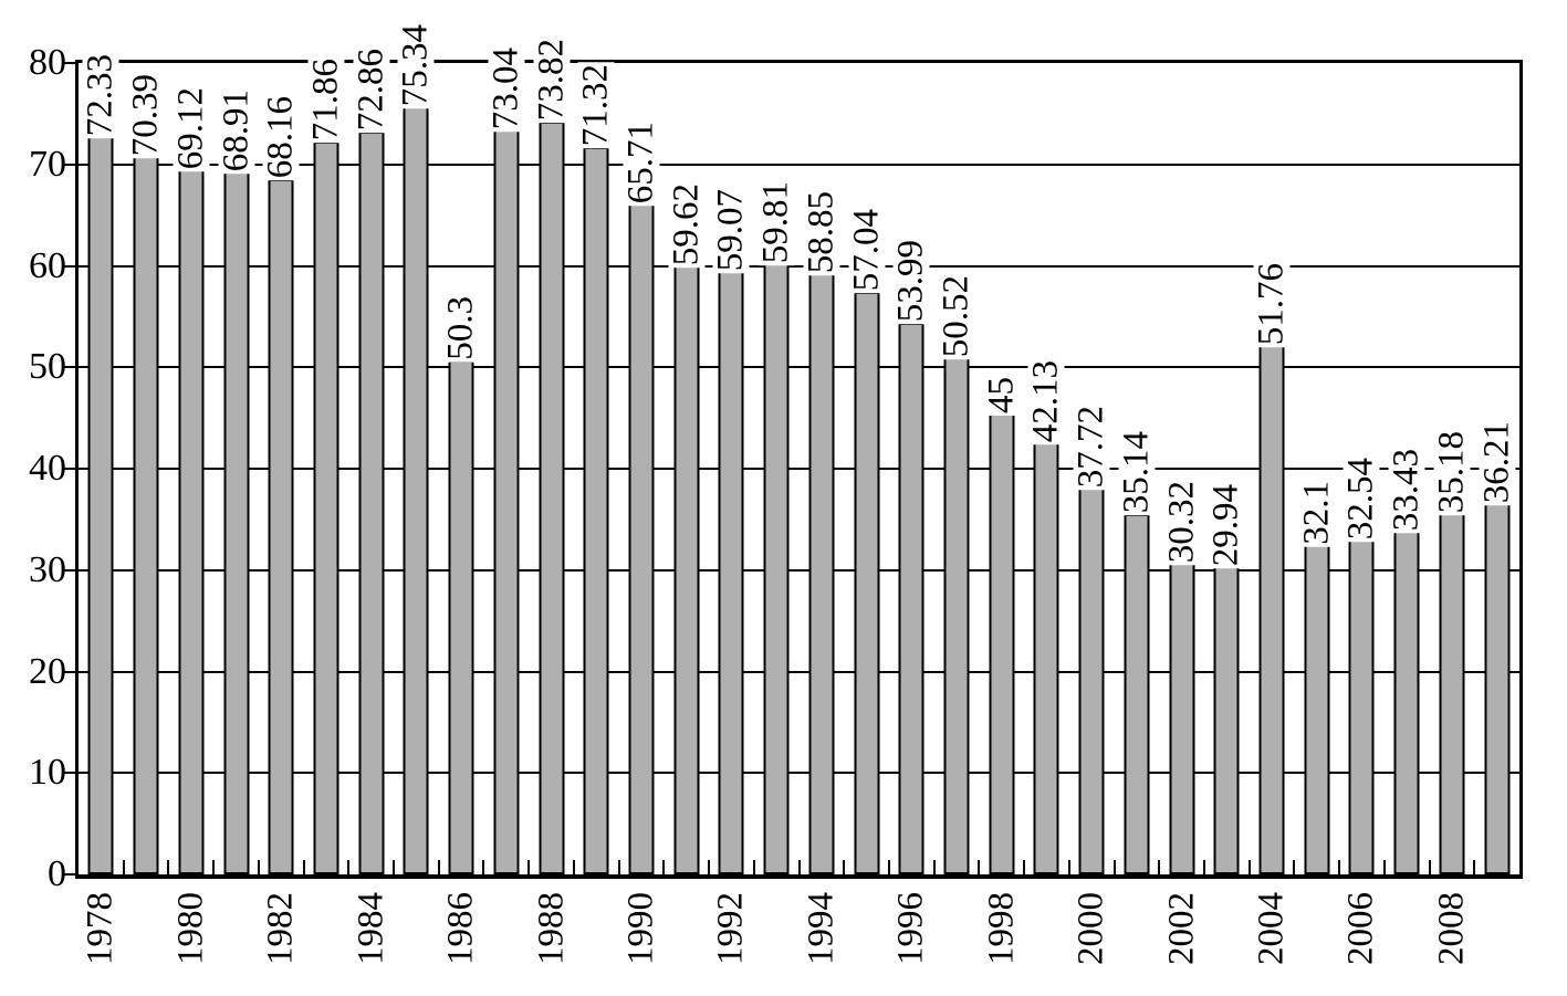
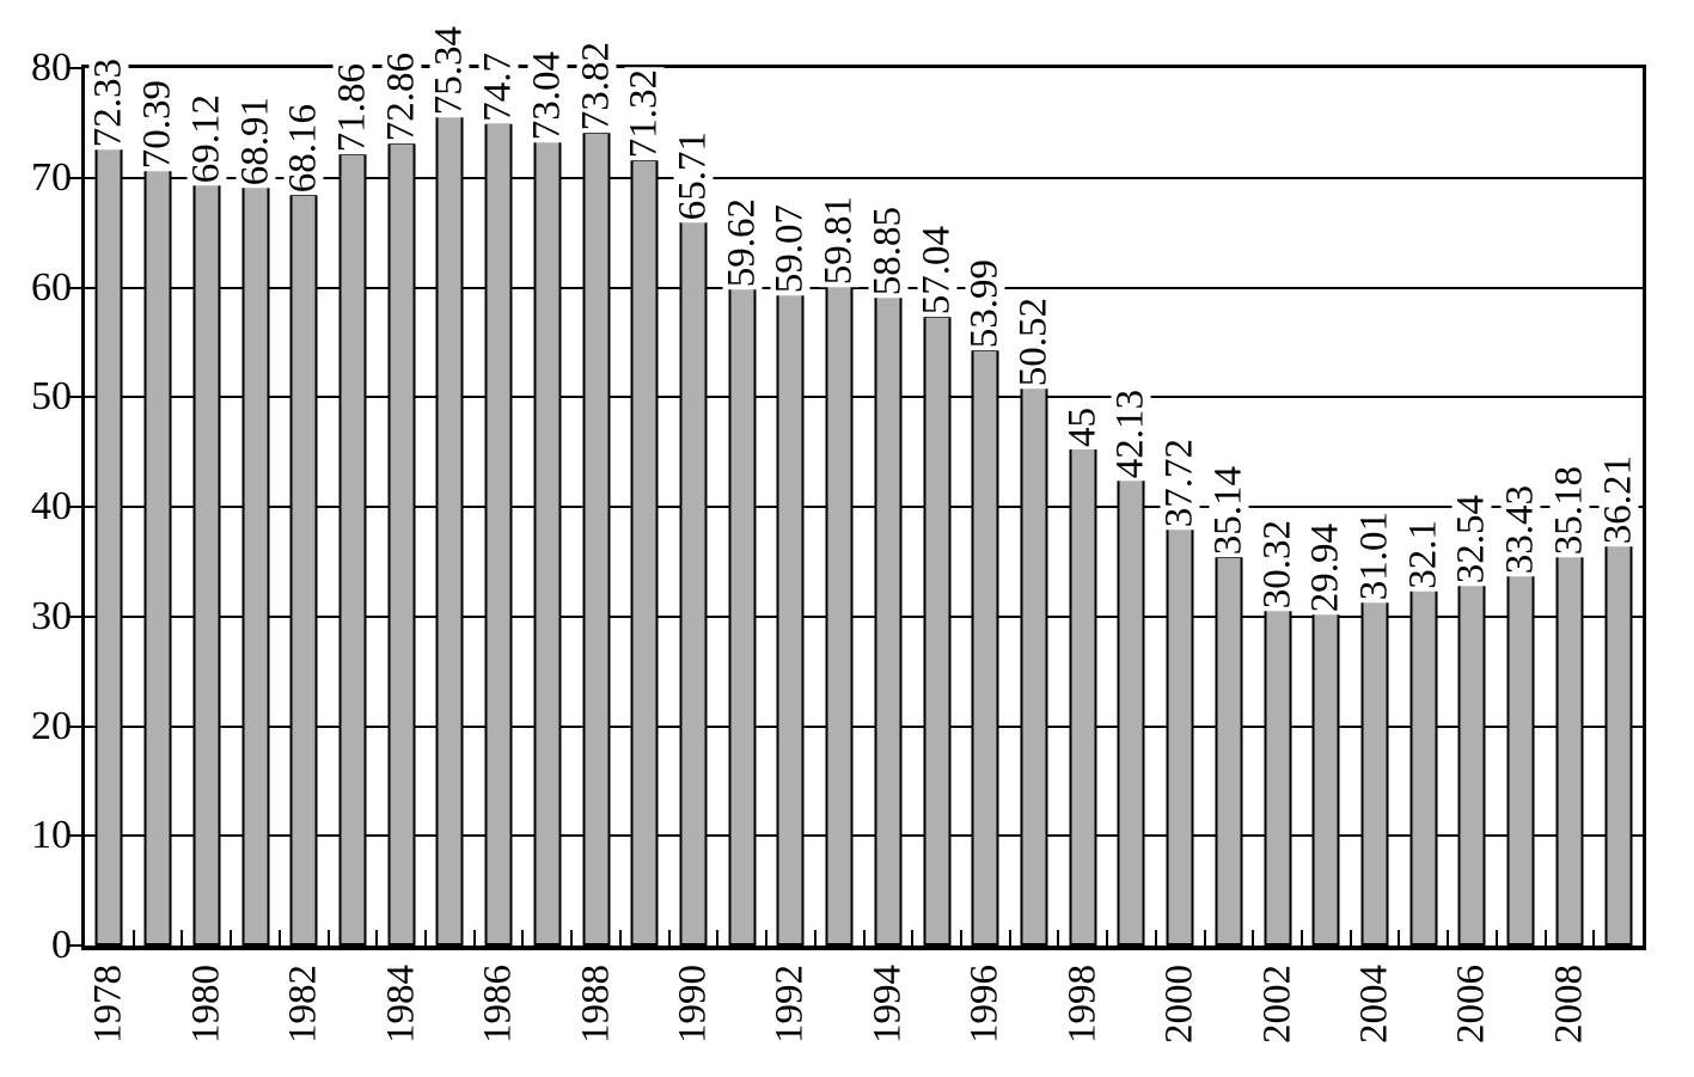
1986: 50.3 -> 74.7
2004: 51.76 -> 31.01
